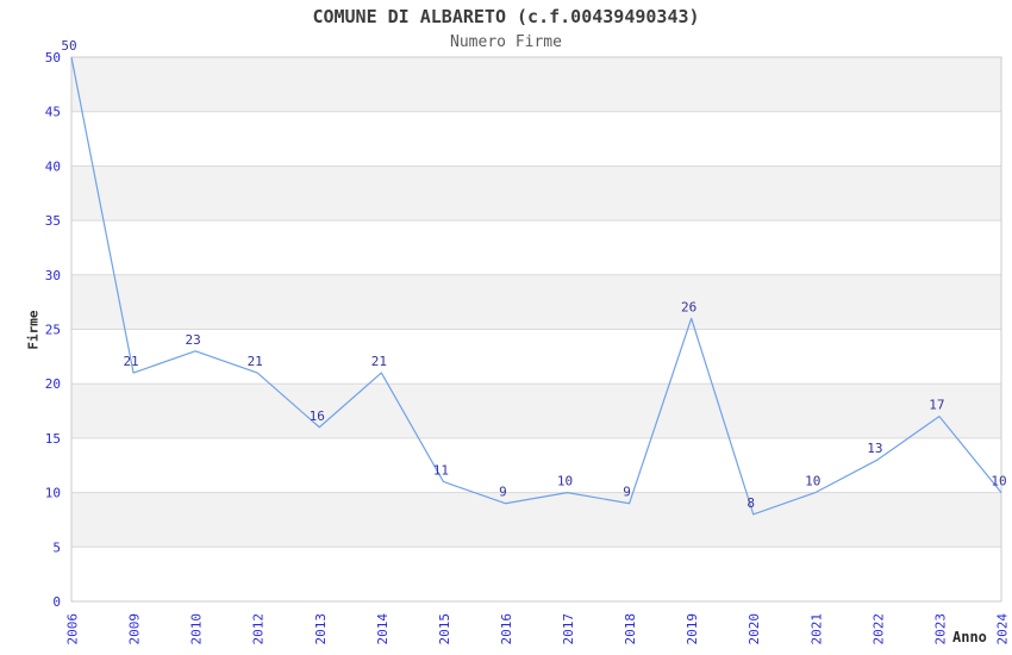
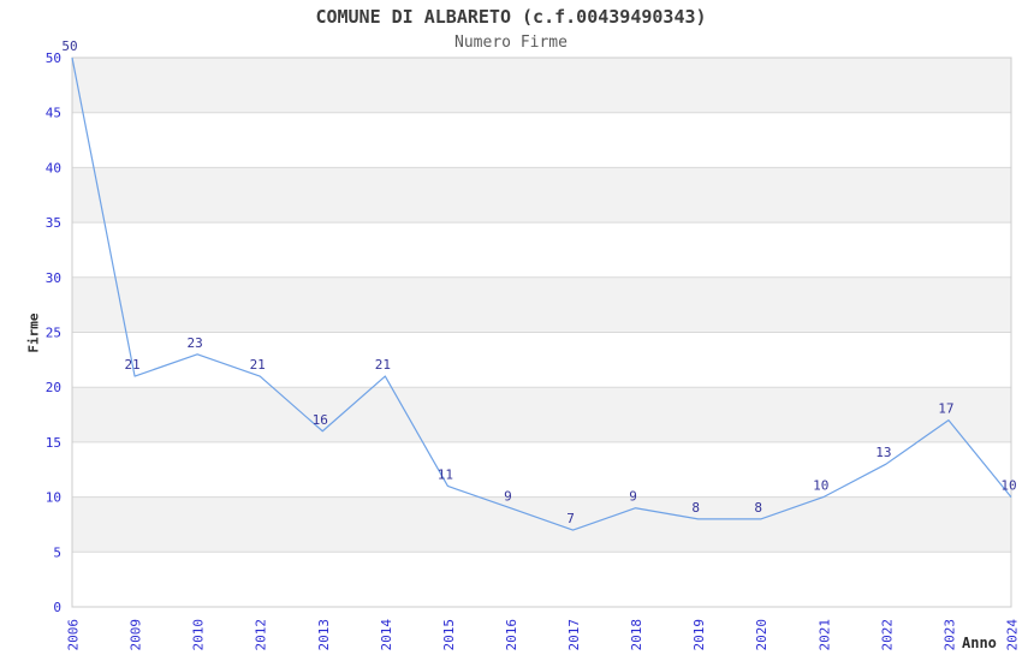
2017: 10 -> 7
2019: 26 -> 8
